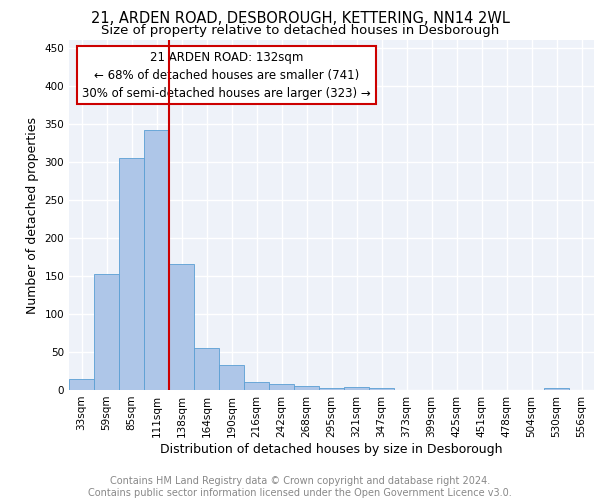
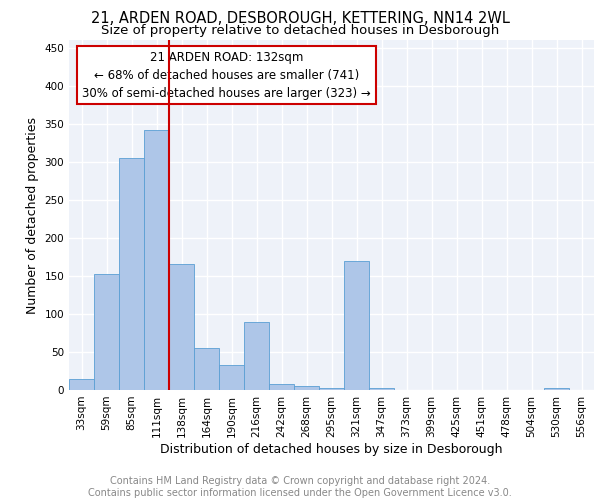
216sqm: 10 -> 90
321sqm: 4 -> 170
